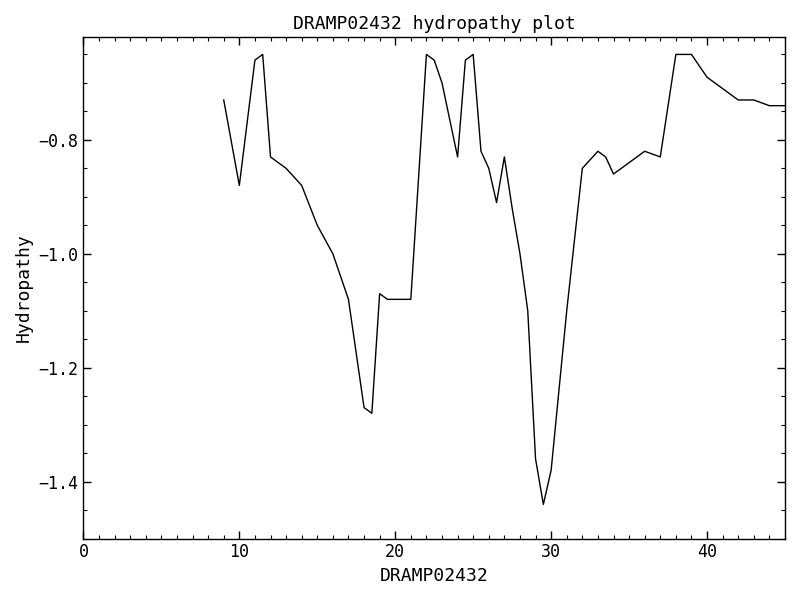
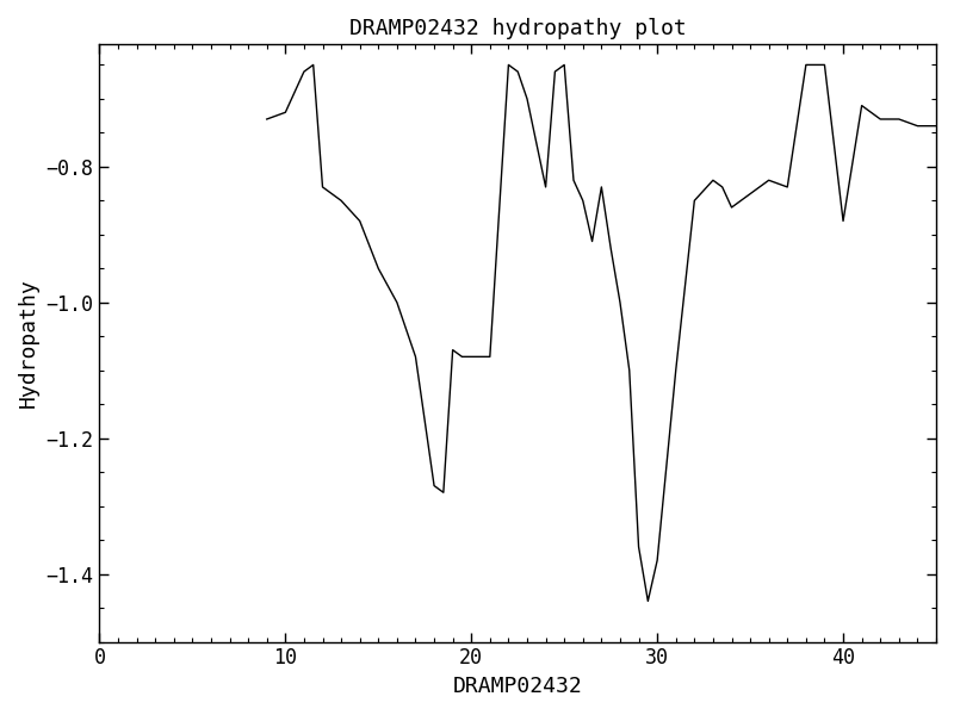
10: -0.88 -> -0.72
40: -0.69 -> -0.88
